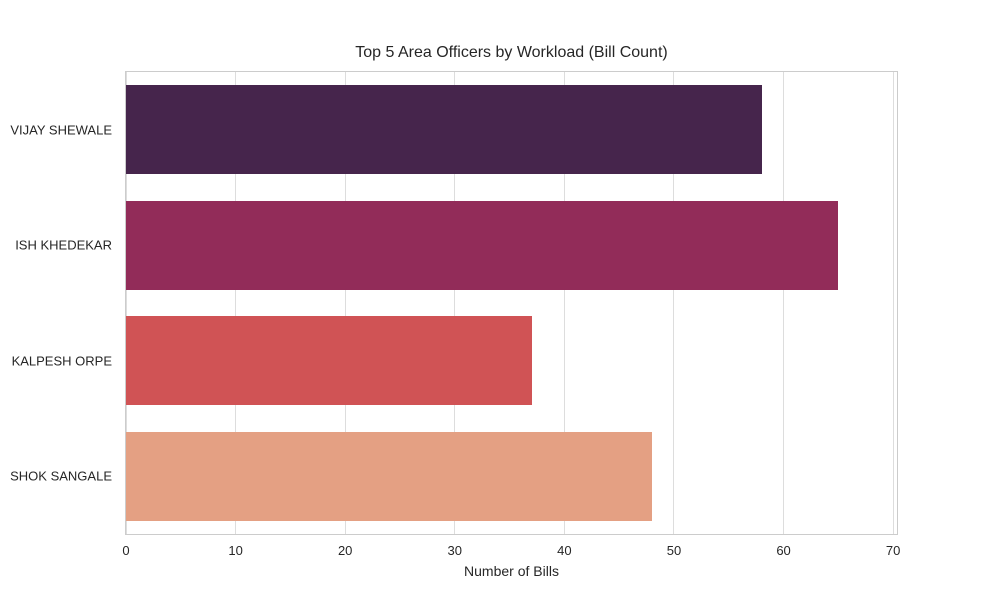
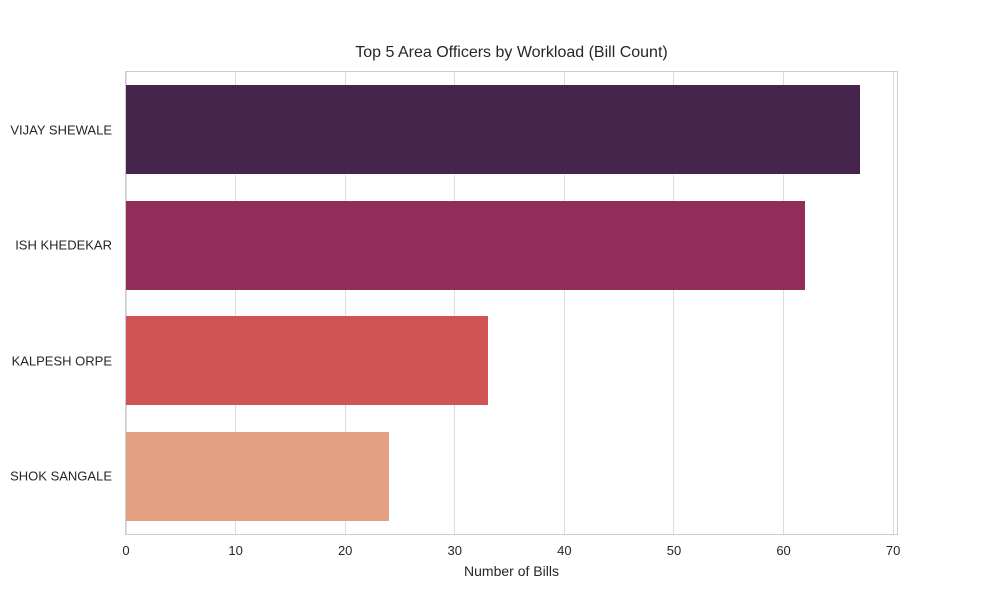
VIJAY SHEWALE: 58 -> 67
ISH KHEDEKAR: 65 -> 62
KALPESH ORPE: 37 -> 33
SHOK SANGALE: 48 -> 24
